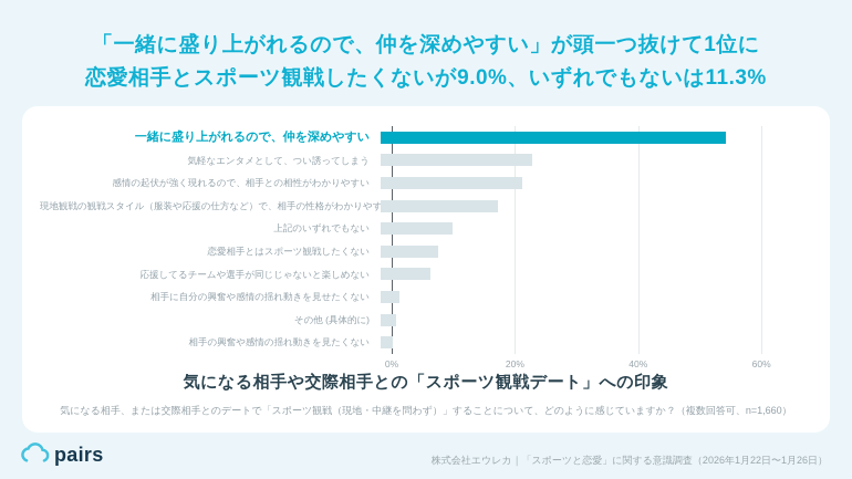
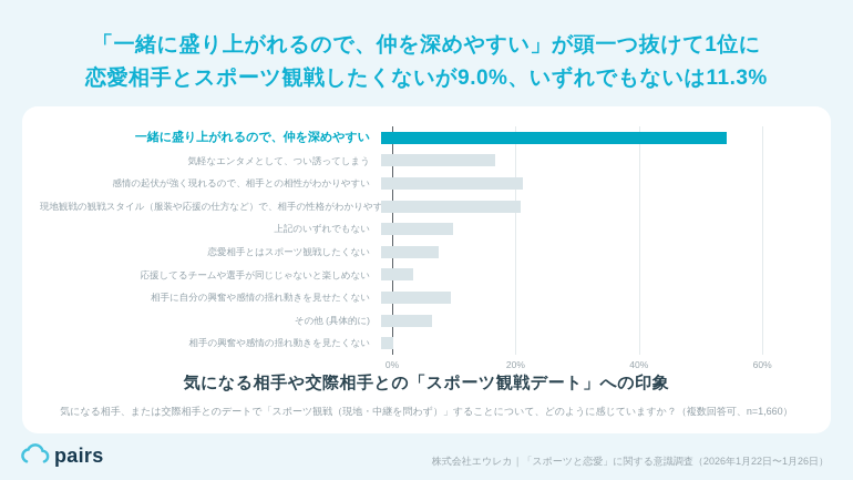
気軽なエンタメとして、つい誘ってしまう: 24% -> 18%
現地観戦の観戦スタイル（服装や応援の仕方など）で、相手の性格がわかりやすい: 18% -> 22%
応援してるチームや選手が同じじゃないと楽しめない: 8% -> 5%
相手に自分の興奮や感情の揺れ動きを見せたくない: 3% -> 11%
その他 (具体的に): 2% -> 8%
